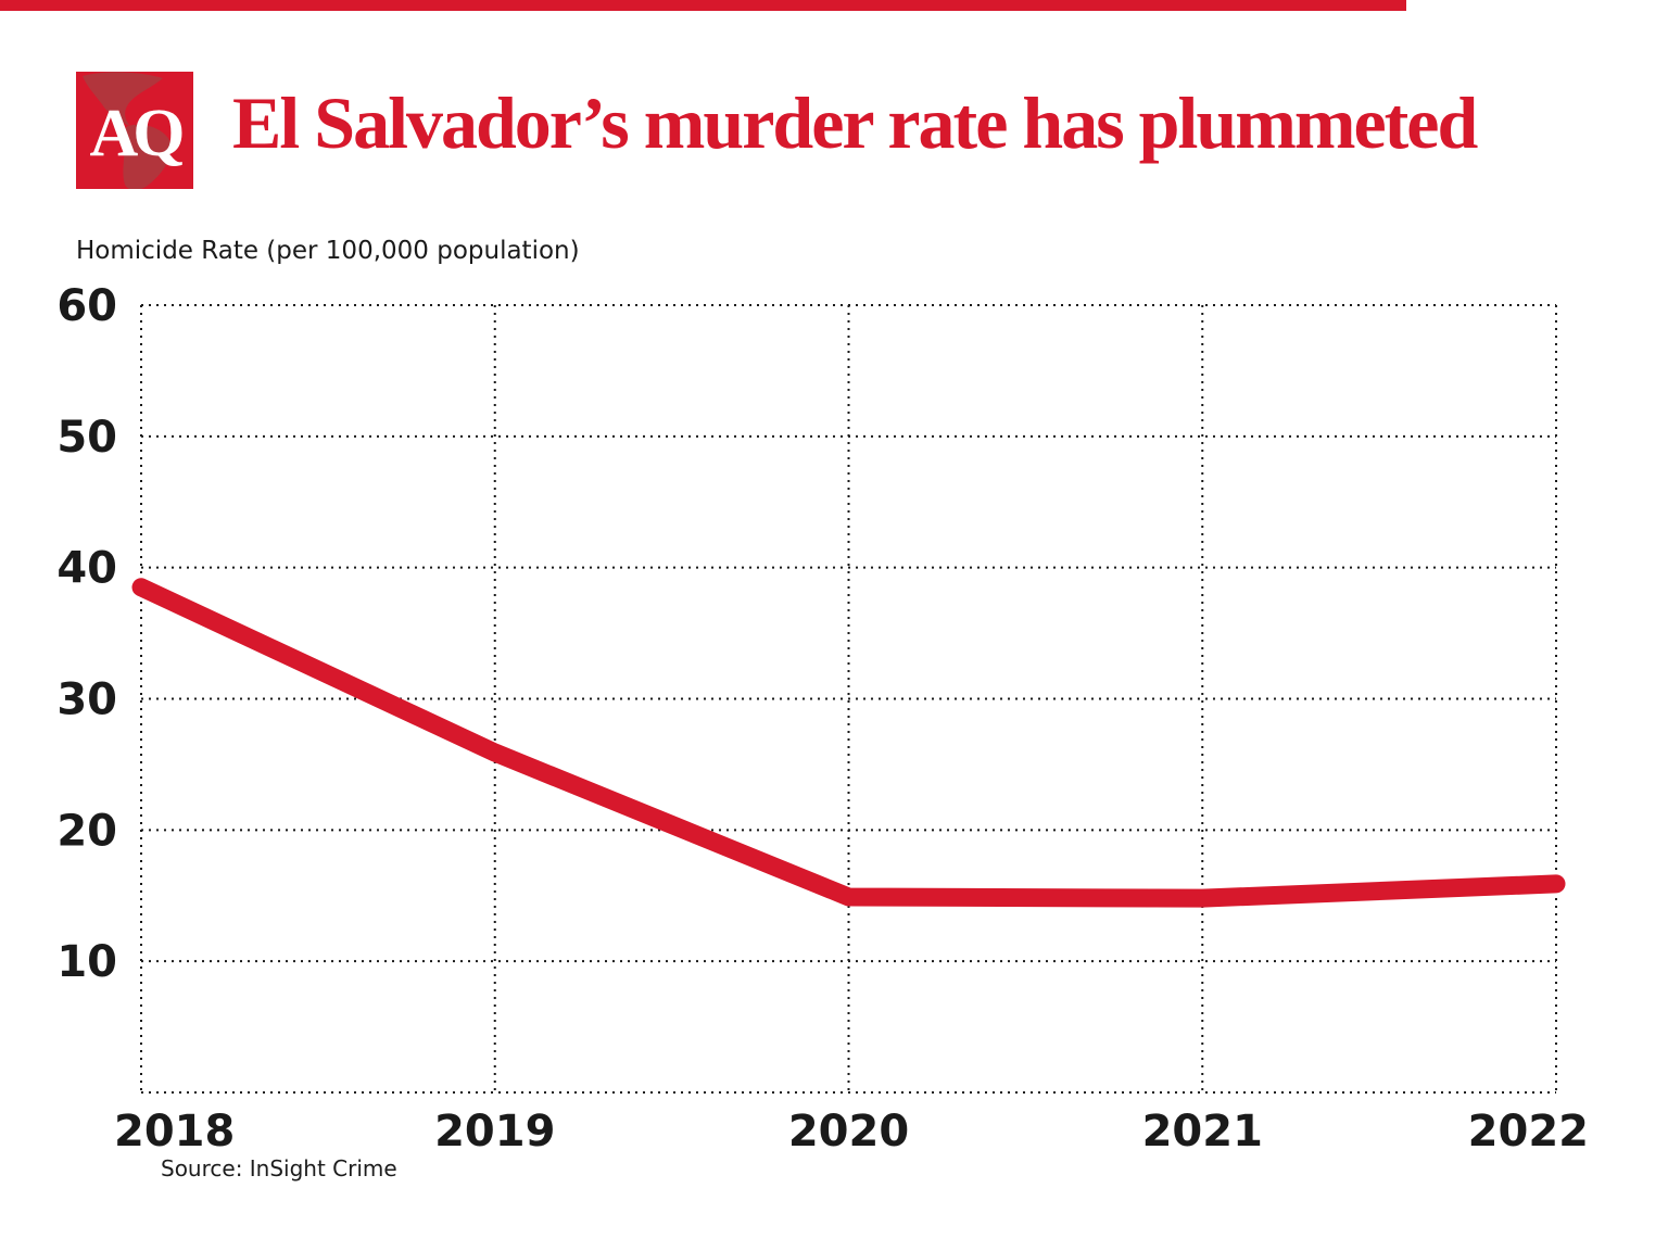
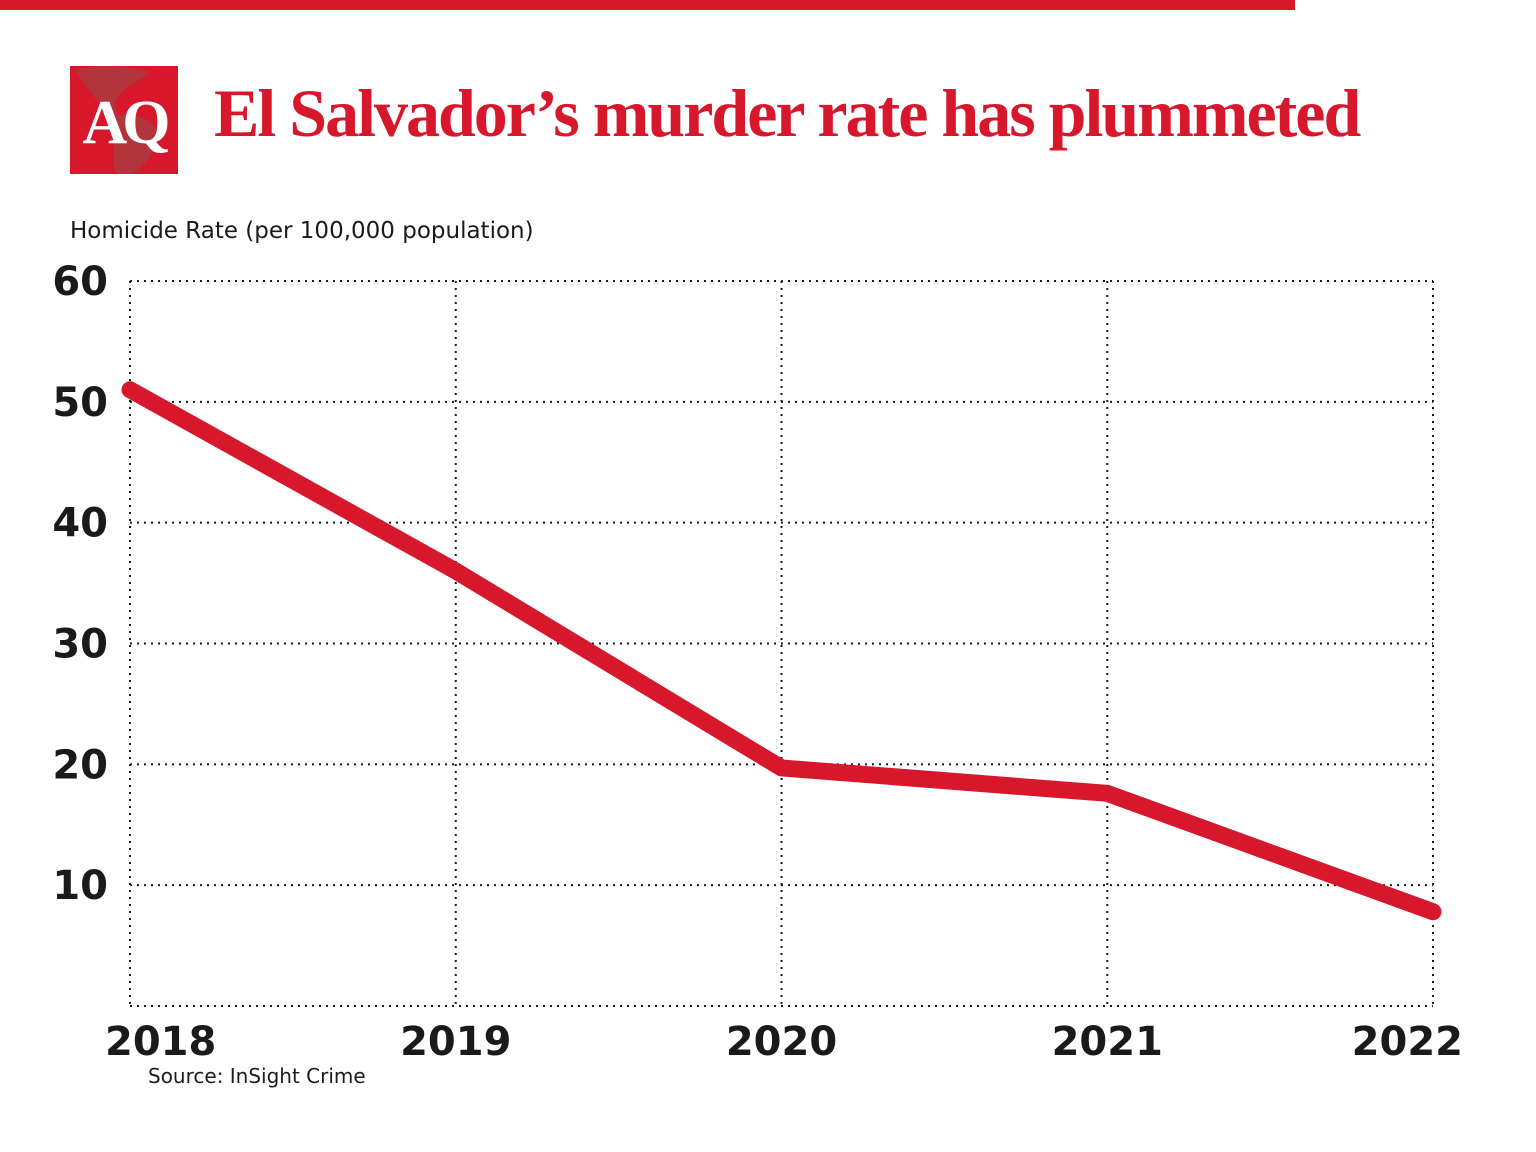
2018: 38.5 -> 51.0
2019: 25.9 -> 36.0
2020: 14.9 -> 19.7
2021: 14.8 -> 17.6
2022: 15.9 -> 7.8
